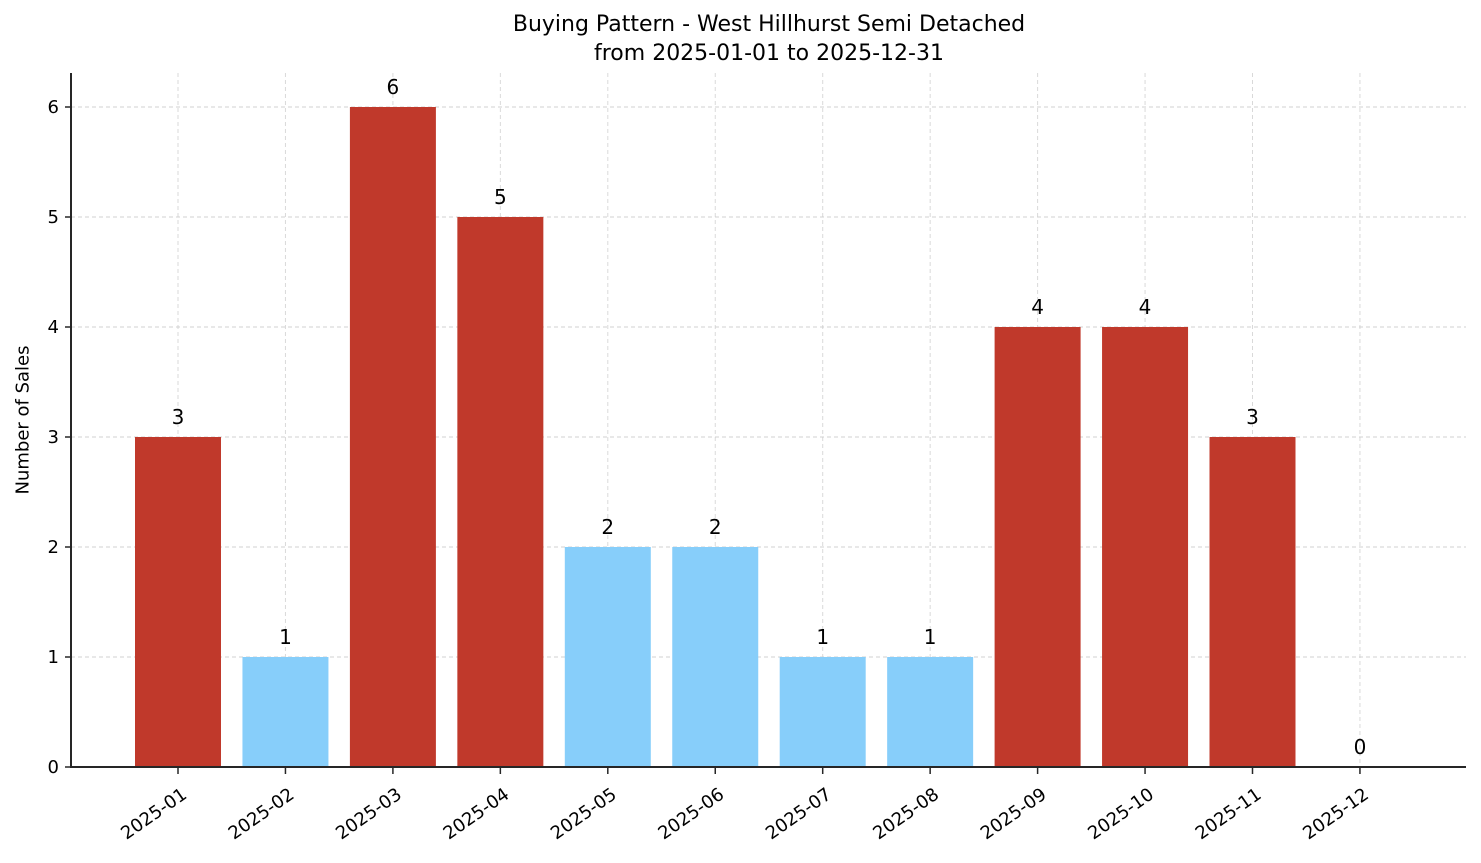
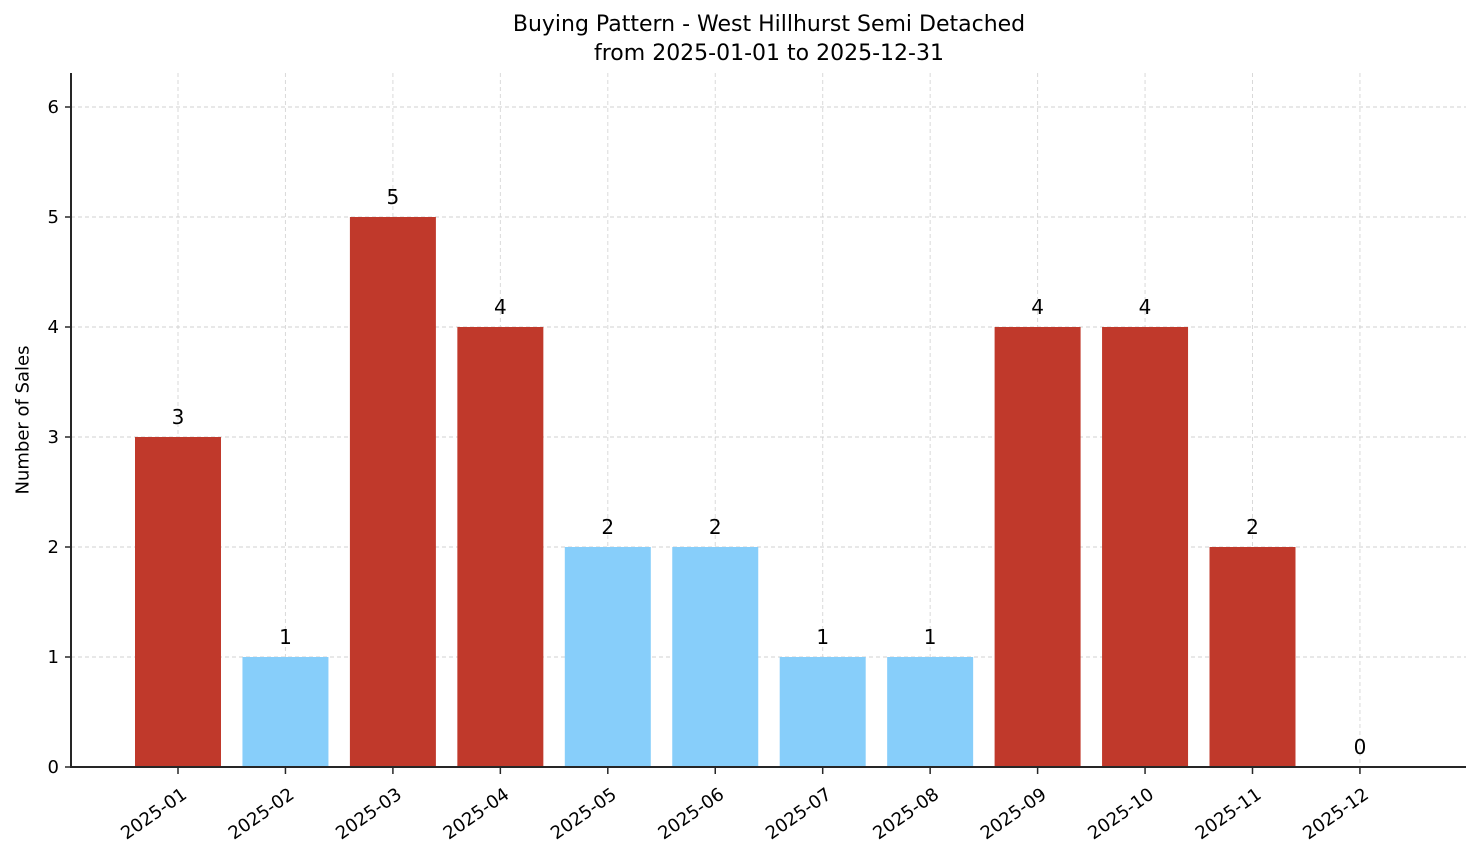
2025-03: 6 -> 5
2025-04: 5 -> 4
2025-11: 3 -> 2
